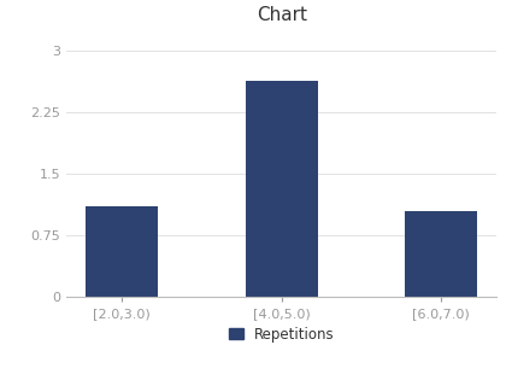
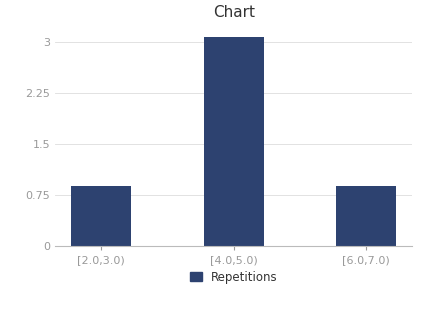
[2.0,3.0): 1.10 -> 0.88
[4.0,5.0): 2.64 -> 3.08
[6.0,7.0): 1.04 -> 0.88
